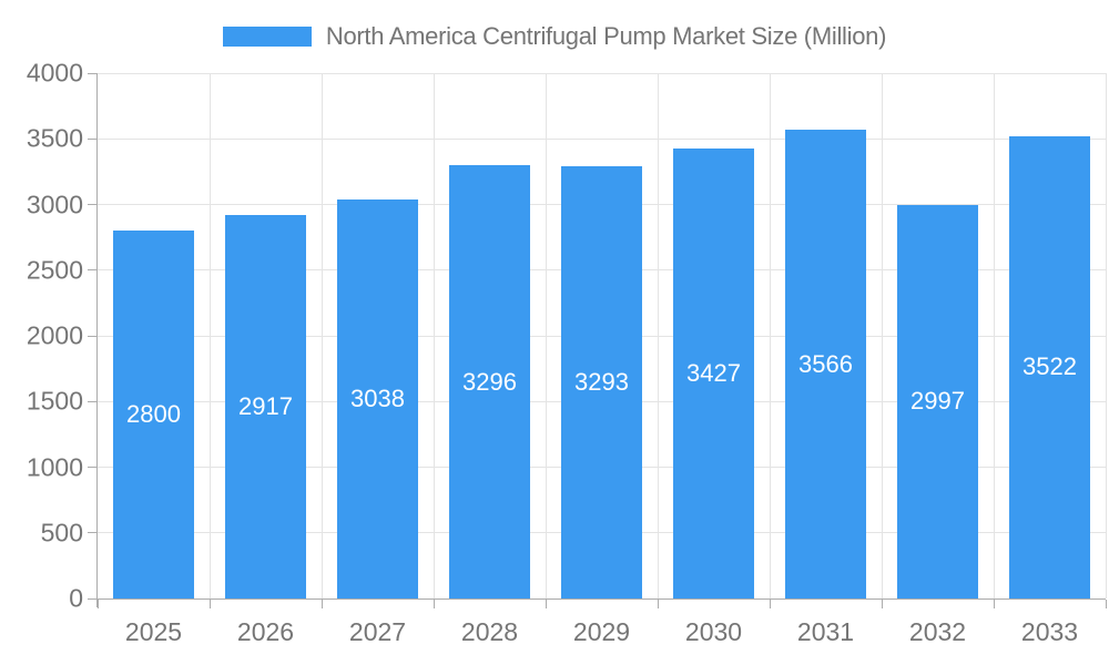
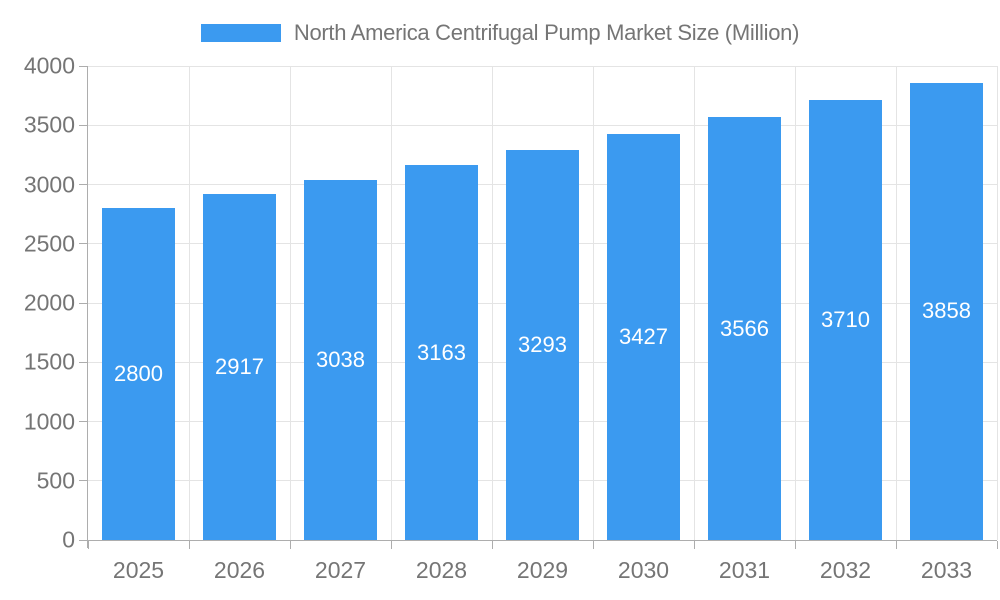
2028: 3296 -> 3163
2032: 2997 -> 3710
2033: 3522 -> 3858
